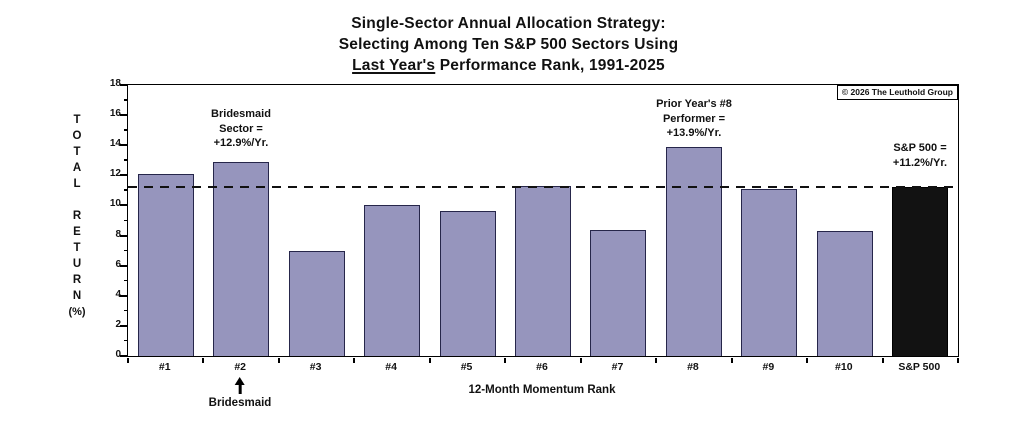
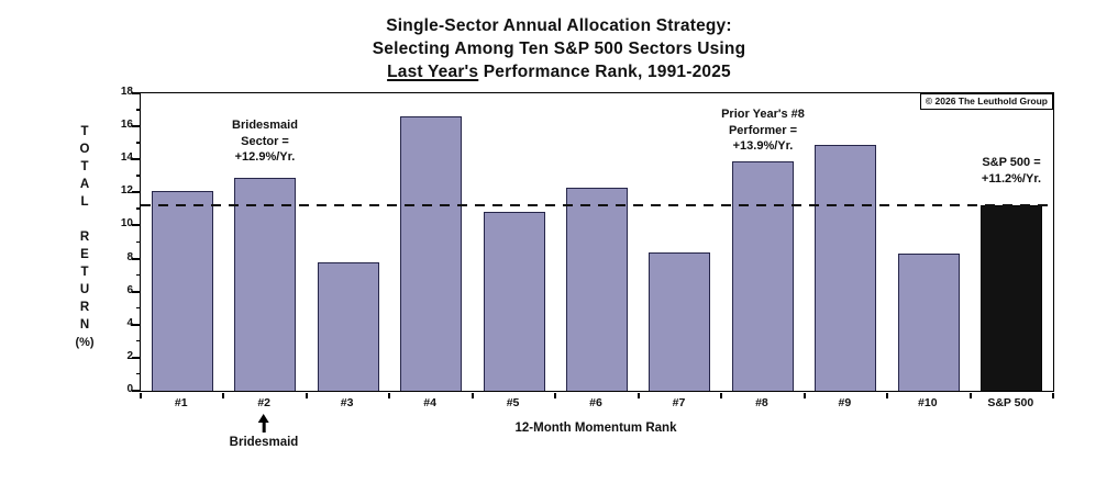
#3: 7.0 -> 7.8
#4: 10.0 -> 16.6
#5: 9.6 -> 10.8
#6: 11.3 -> 12.3
#9: 11.1 -> 14.9
